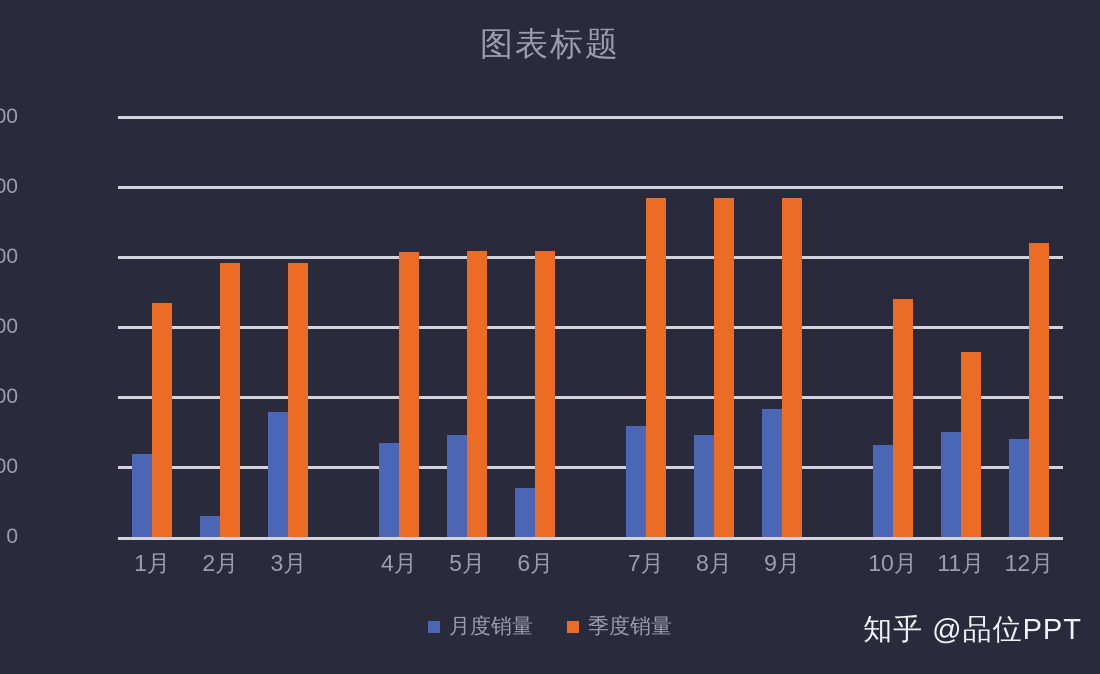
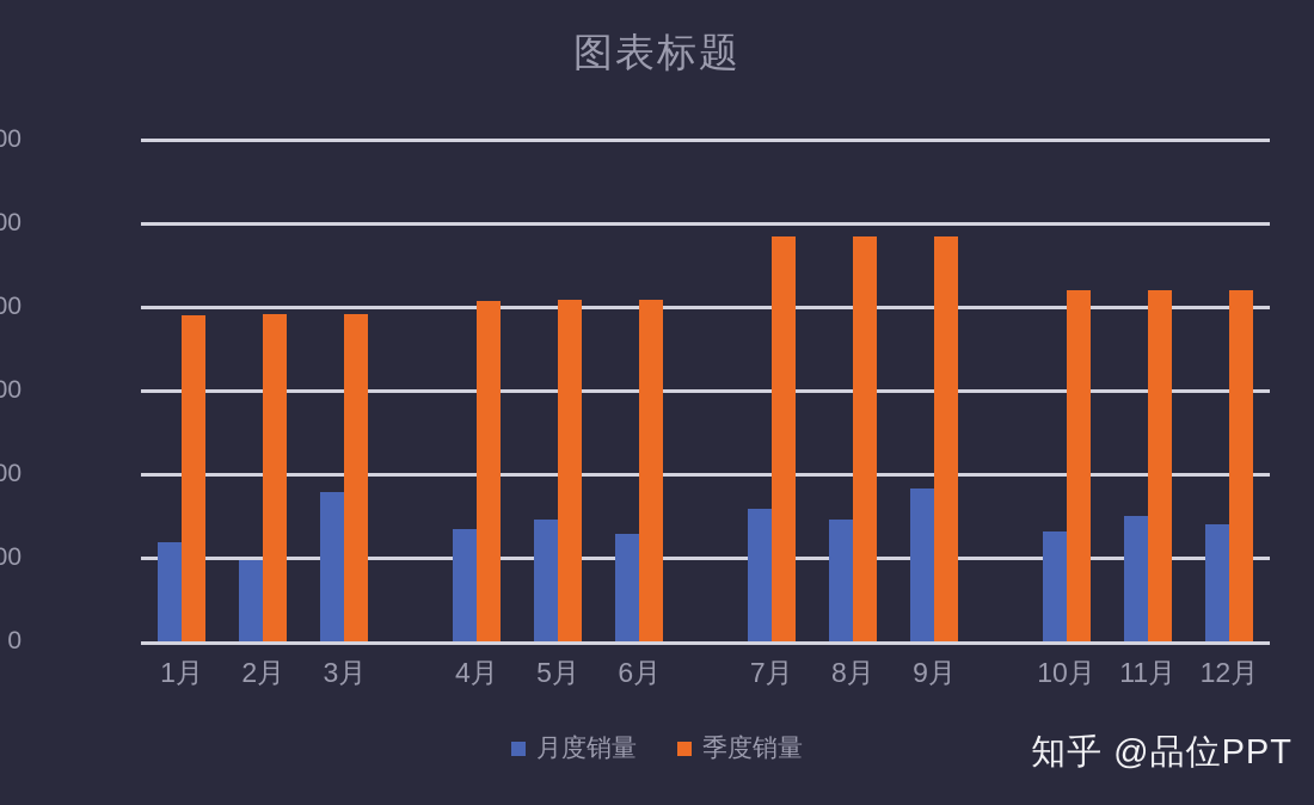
季度销量/1月: 6700 -> 7800
月度销量/2月: 600 -> 1900
月度销量/6月: 1400 -> 2600
季度销量/10月: 6800 -> 8400
季度销量/11月: 5300 -> 8400
